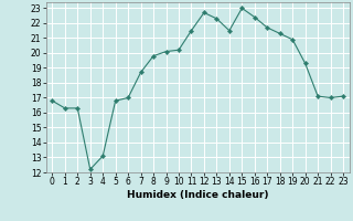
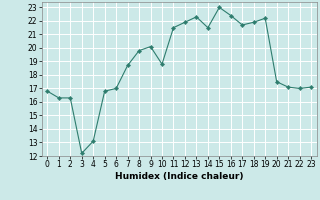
10: 20.2 -> 18.8
12: 22.7 -> 21.9
18: 21.3 -> 21.9
19: 20.9 -> 22.2
20: 19.3 -> 17.5
